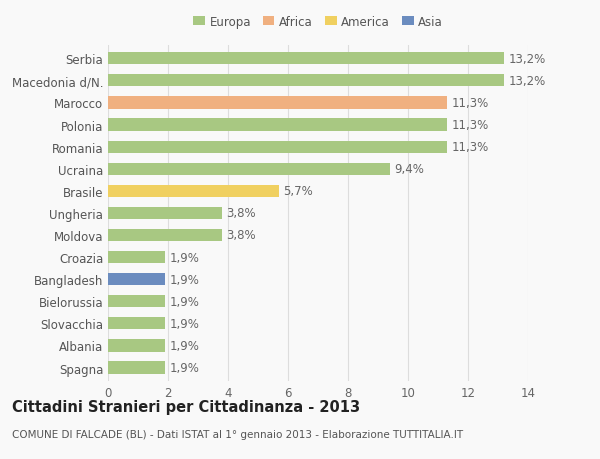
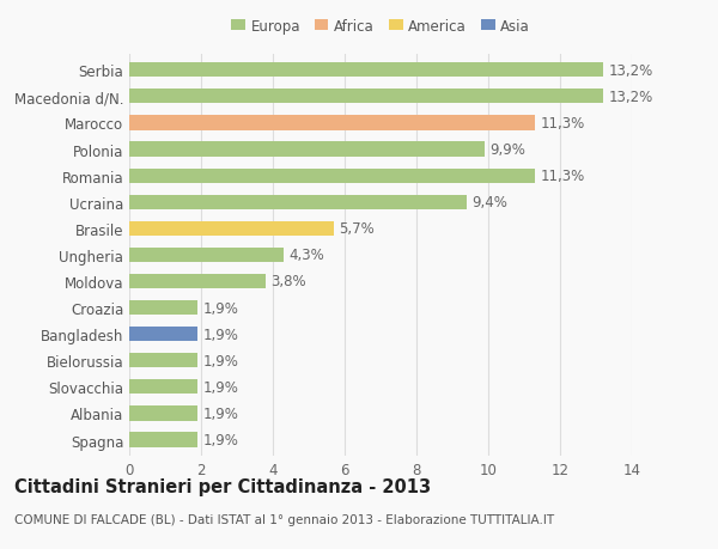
Polonia: 11,3% -> 9,9%
Ungheria: 3,8% -> 4,3%
